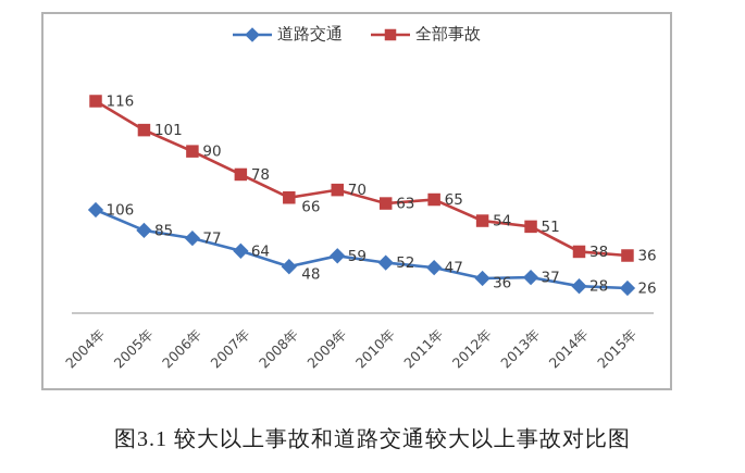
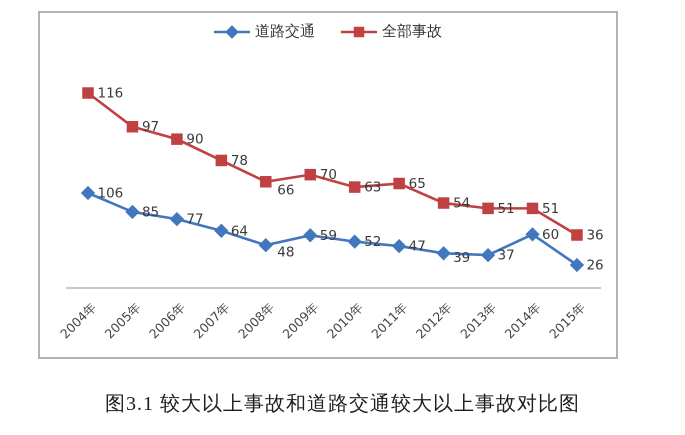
全部事故/2005年: 101 -> 97
道路交通/2012年: 36 -> 39
道路交通/2014年: 28 -> 60
全部事故/2014年: 38 -> 51
